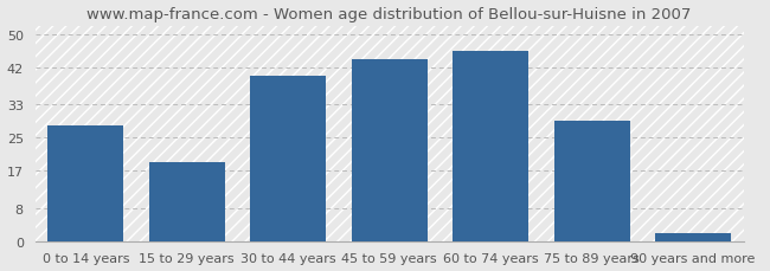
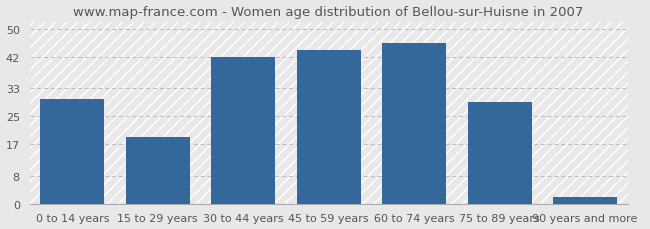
0 to 14 years: 28 -> 30
30 to 44 years: 40 -> 42
